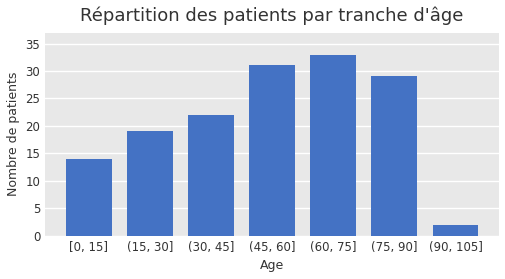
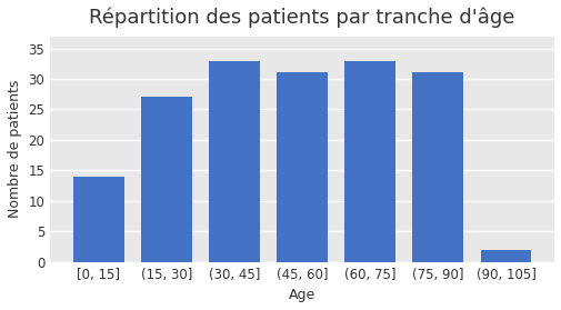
(15, 30]: 19 -> 27
(30, 45]: 22 -> 33
(75, 90]: 29 -> 31
